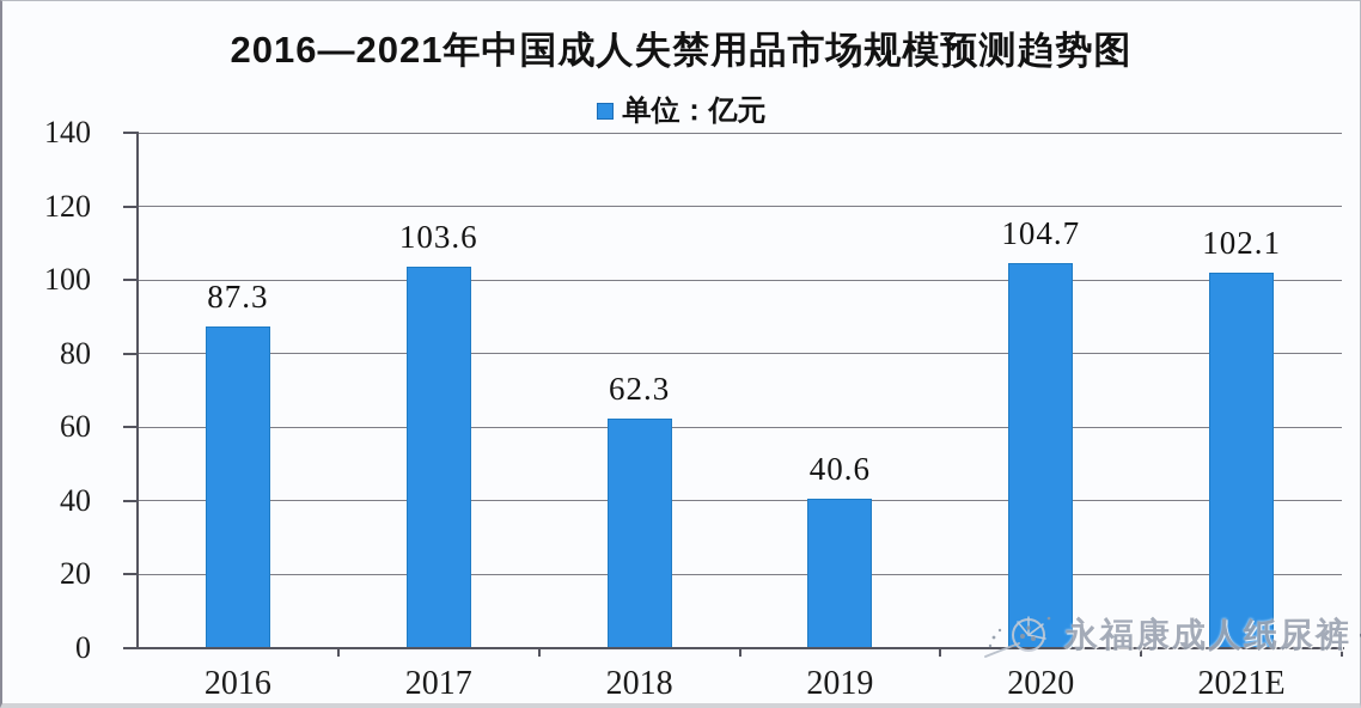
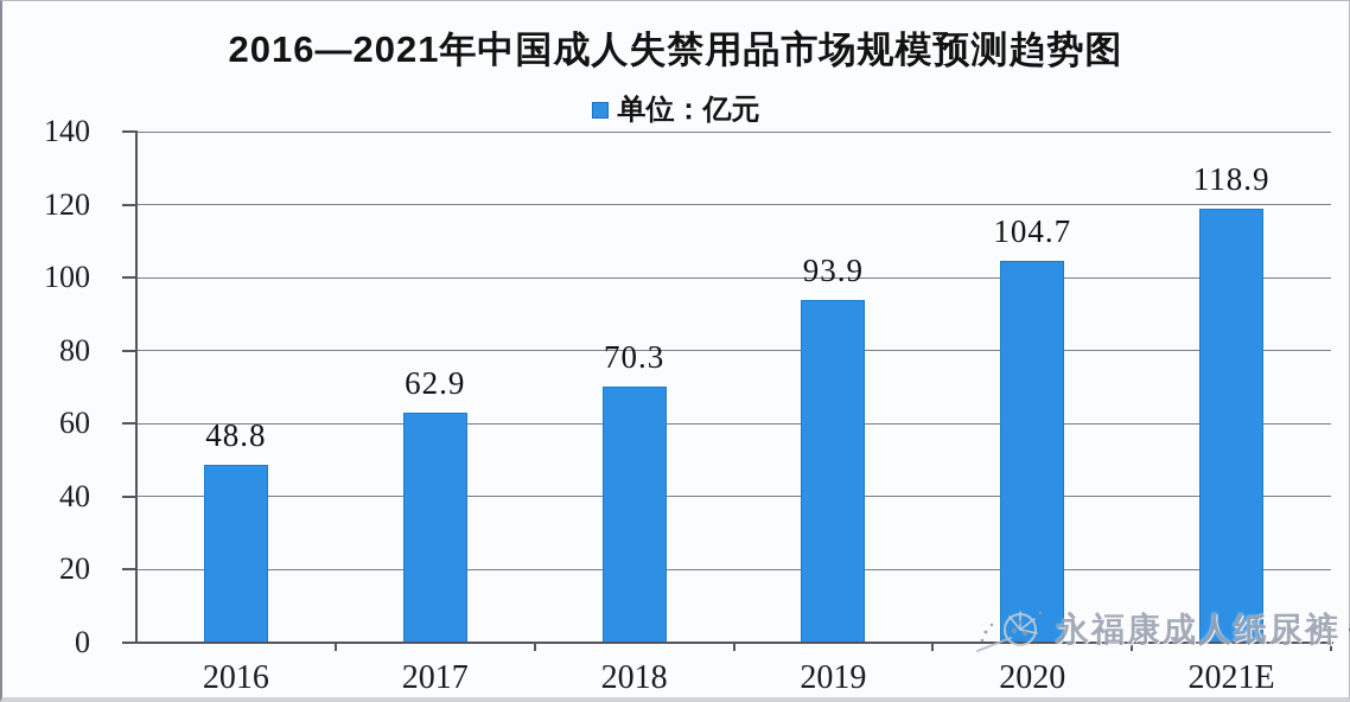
2016: 87.3 -> 48.8
2017: 103.6 -> 62.9
2018: 62.3 -> 70.3
2019: 40.6 -> 93.9
2021E: 102.1 -> 118.9
